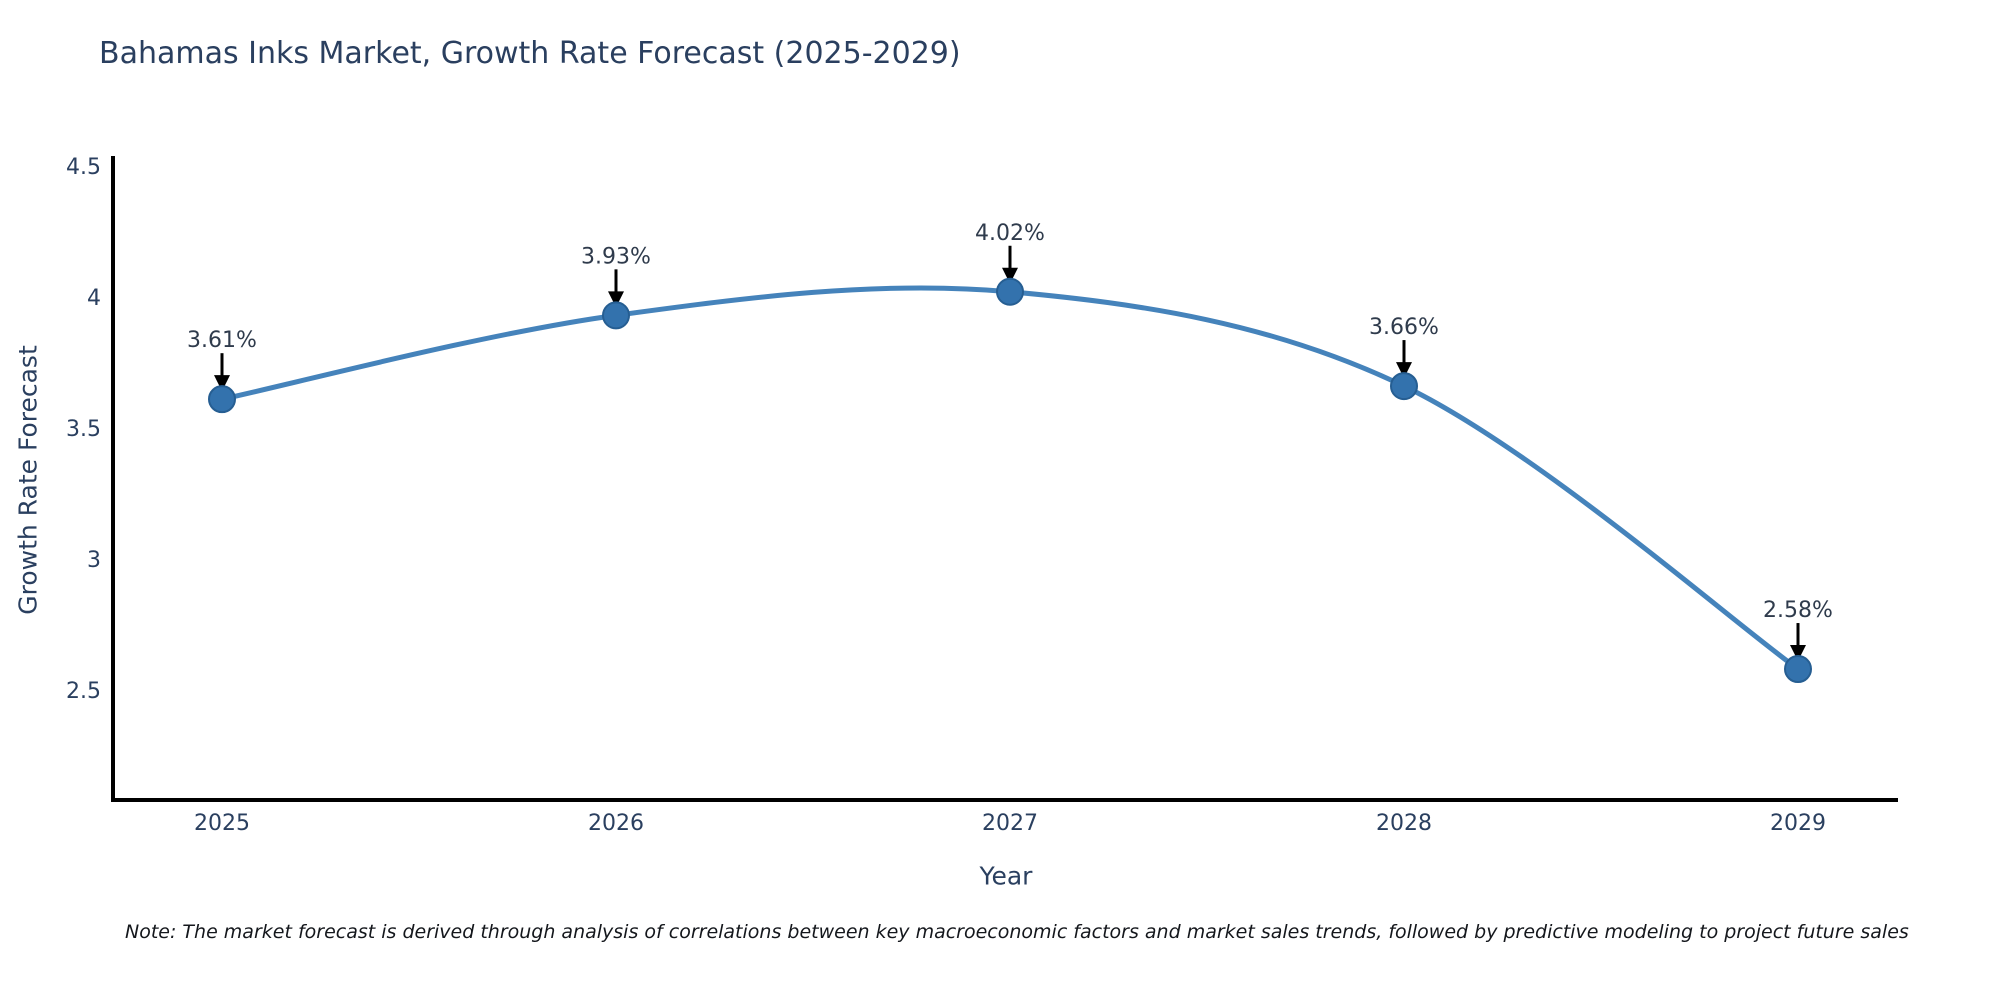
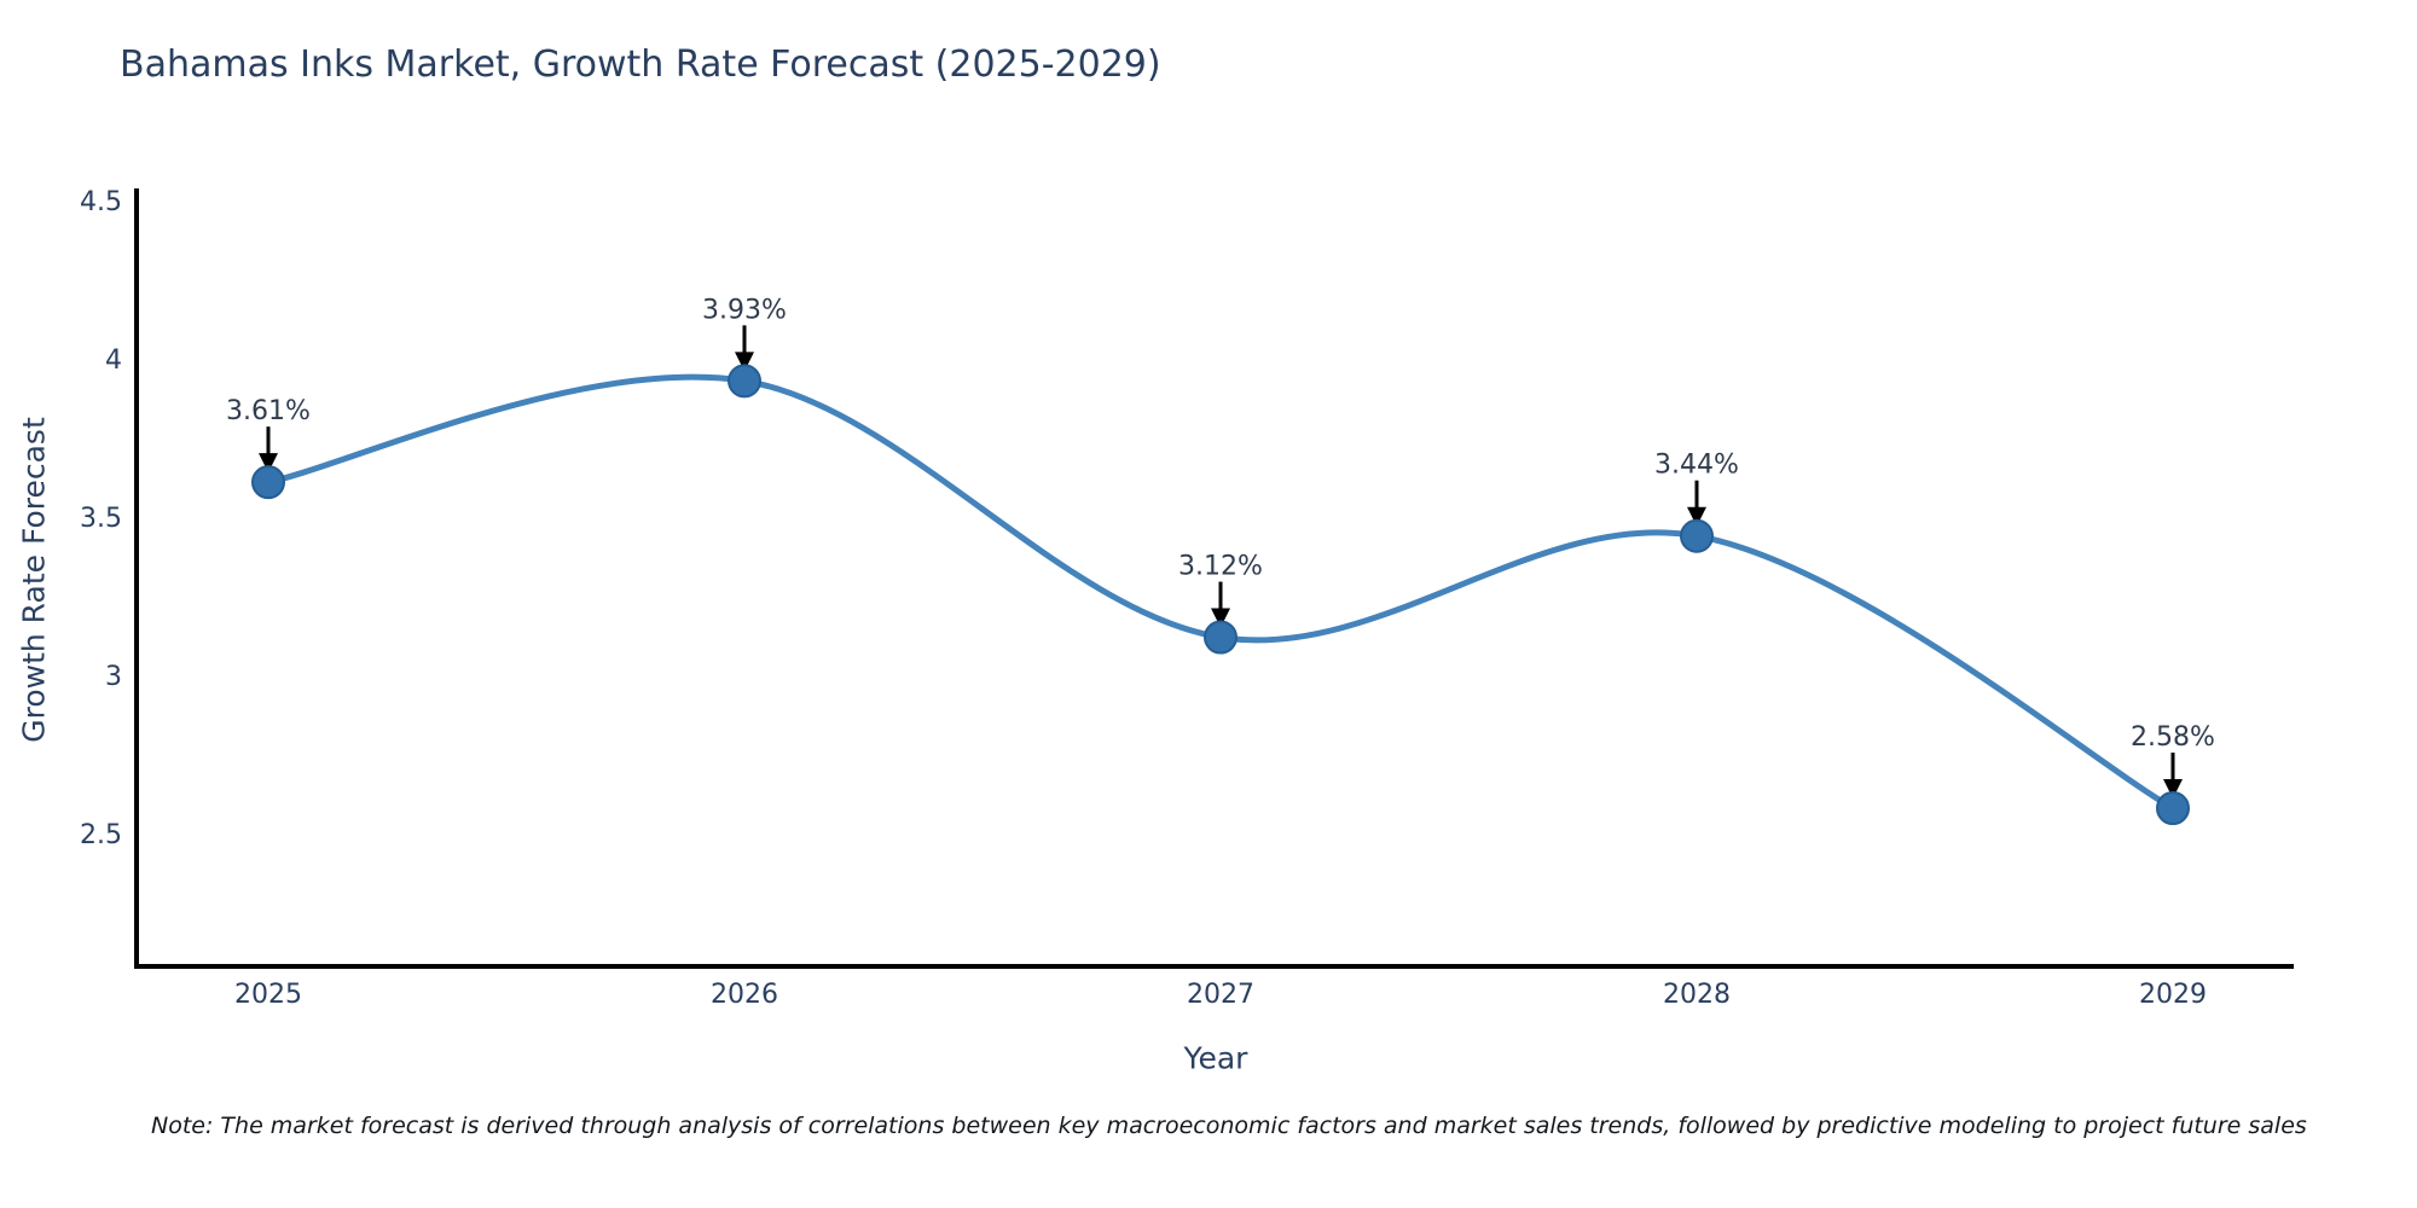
2027: 4.02% -> 3.12%
2028: 3.66% -> 3.44%
